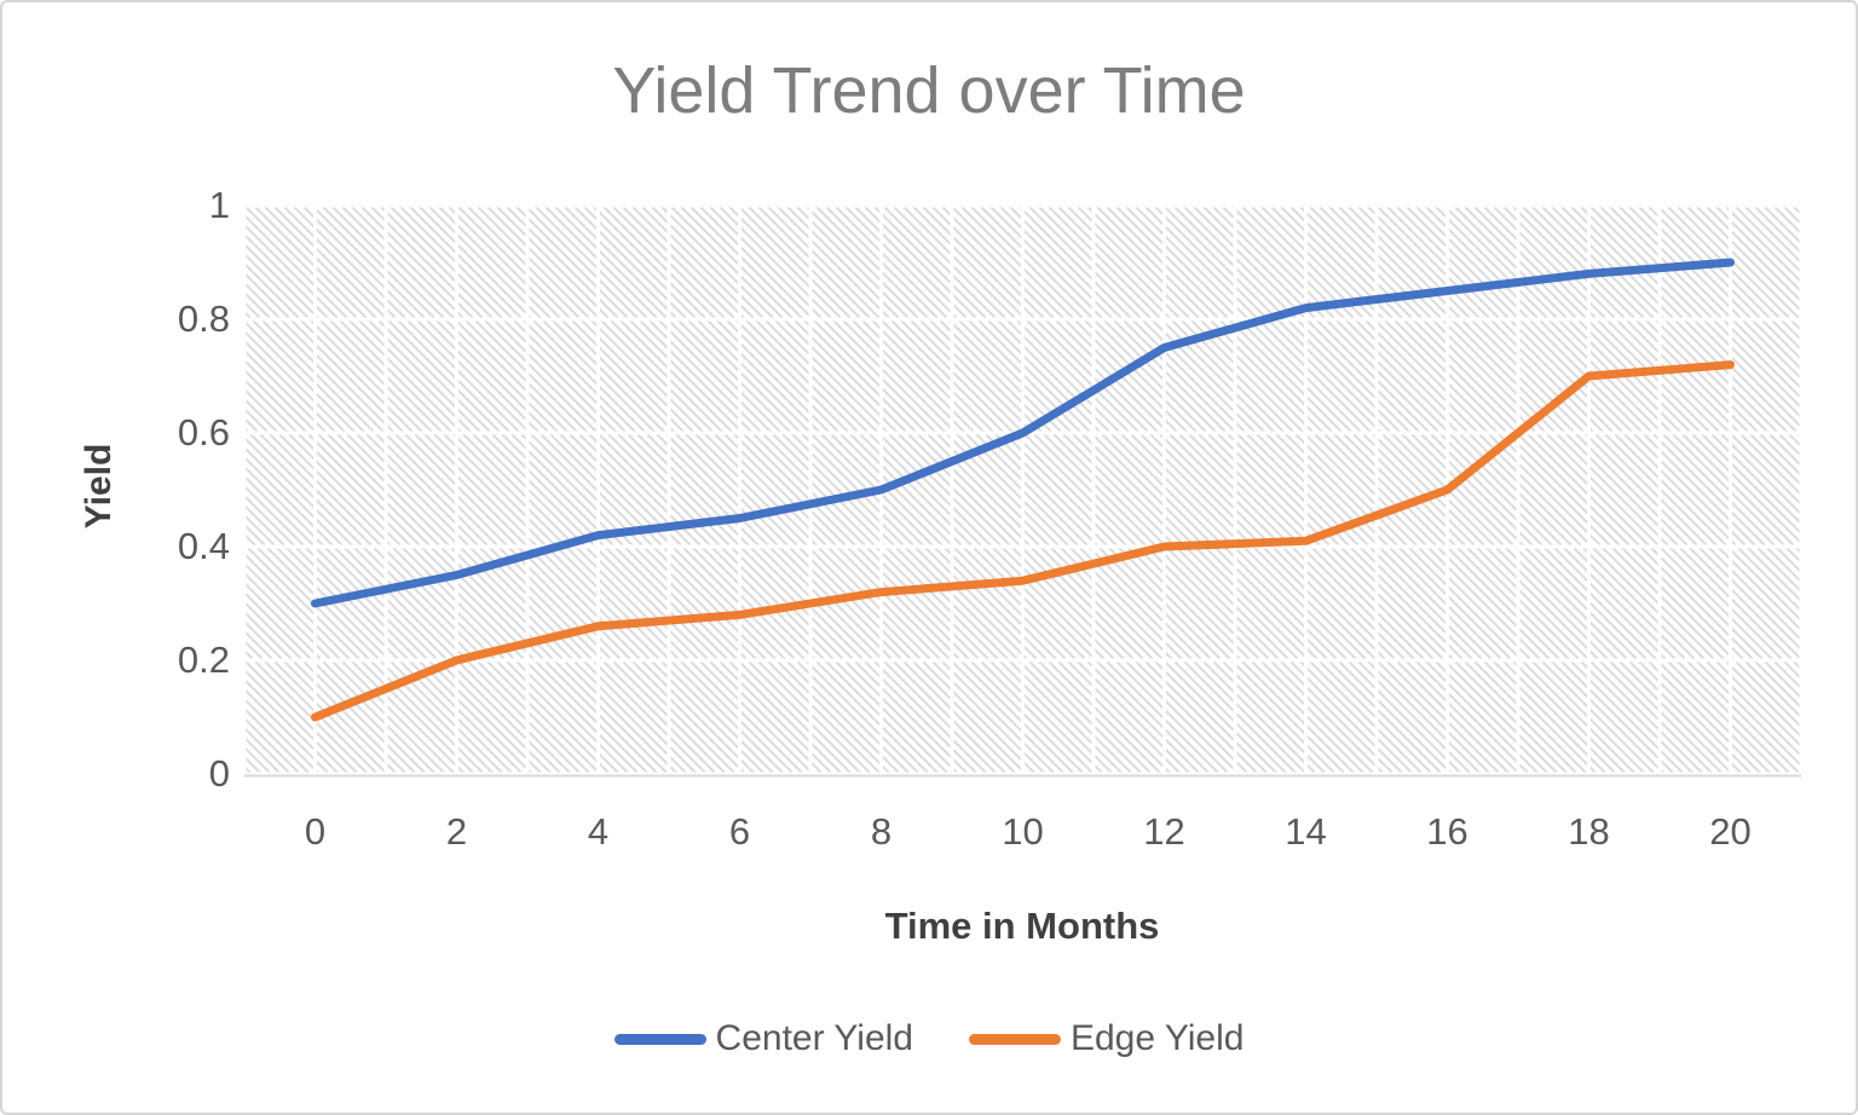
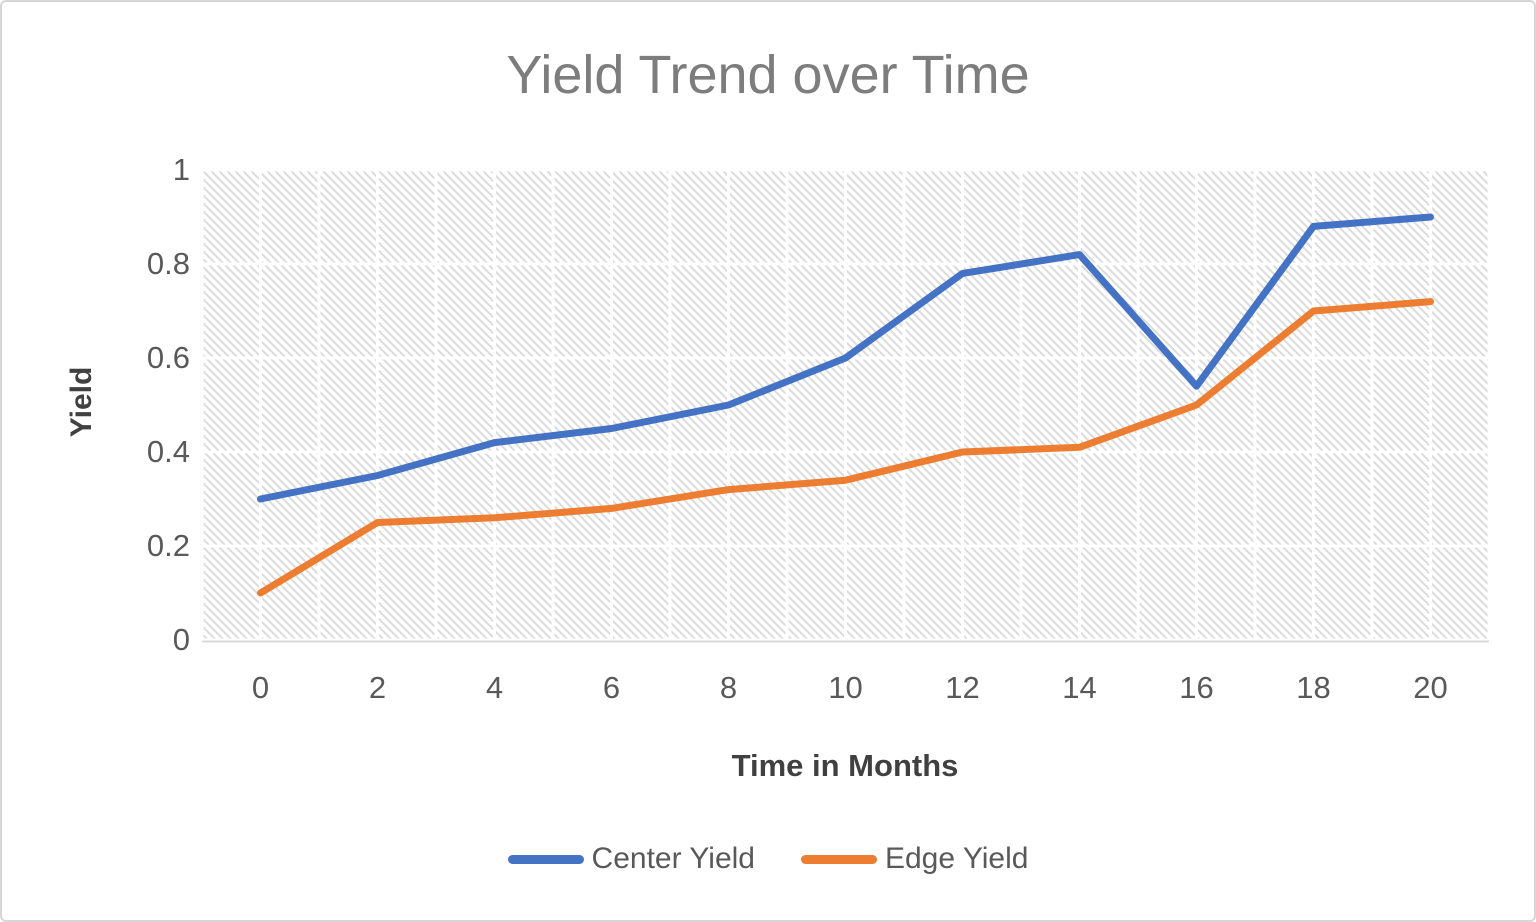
Edge Yield/2: 0.20 -> 0.25
Center Yield/12: 0.75 -> 0.78
Center Yield/16: 0.85 -> 0.54
